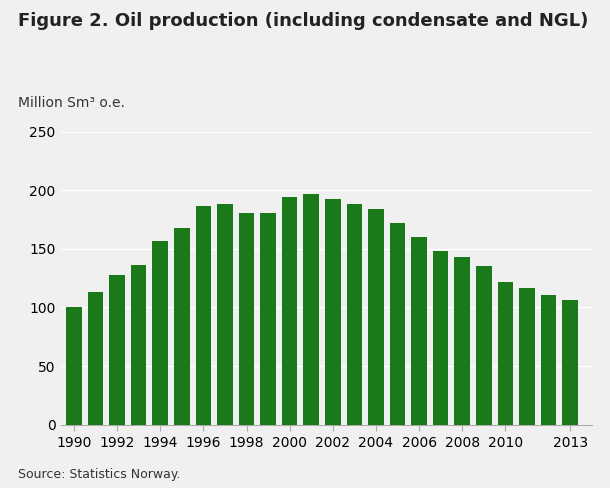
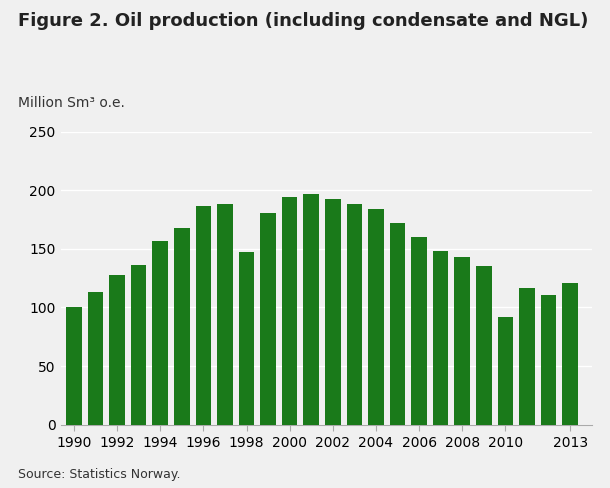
1998: 181 -> 147
2010: 122 -> 92
2013: 106 -> 121
